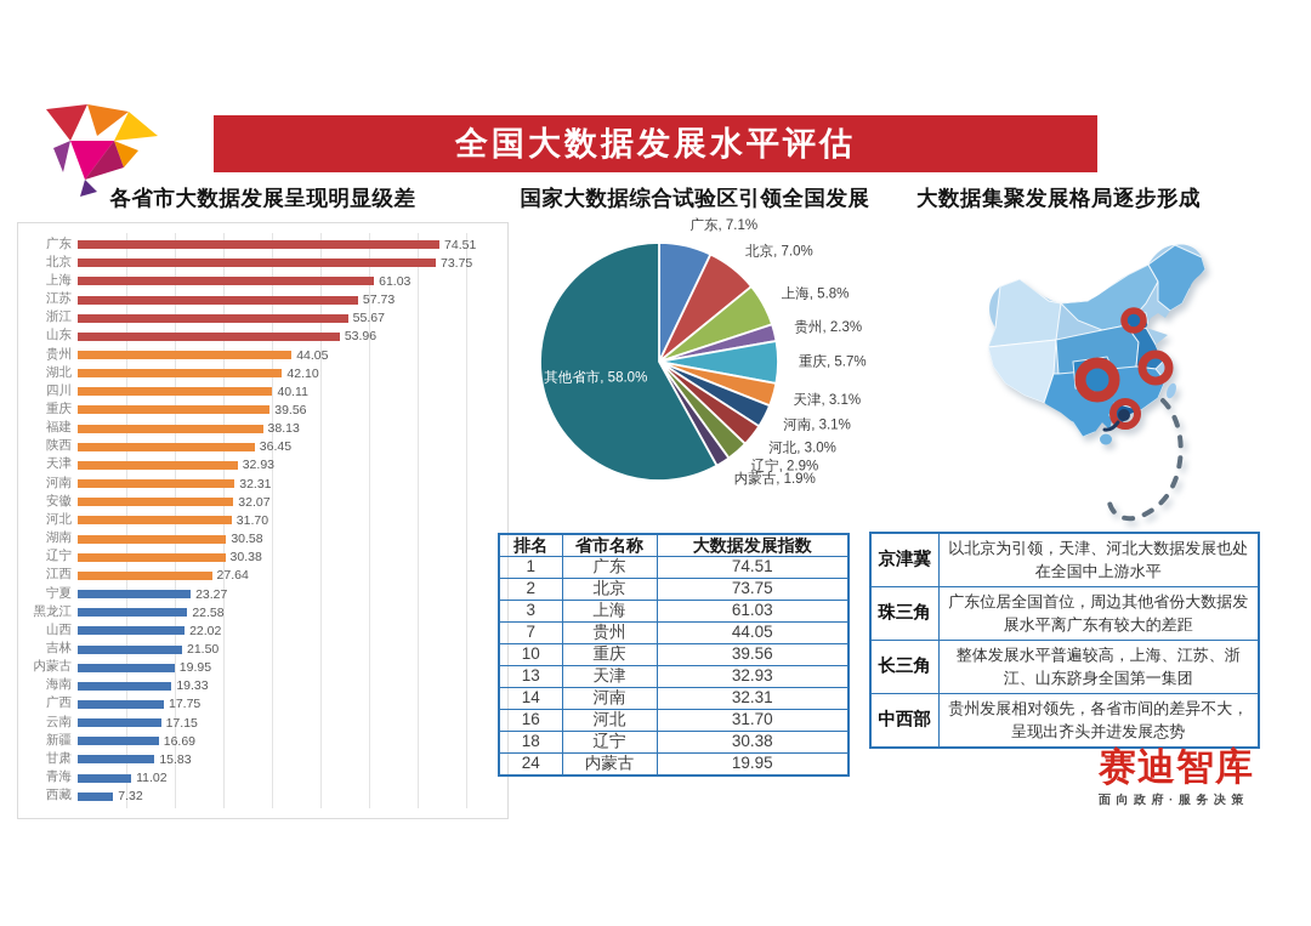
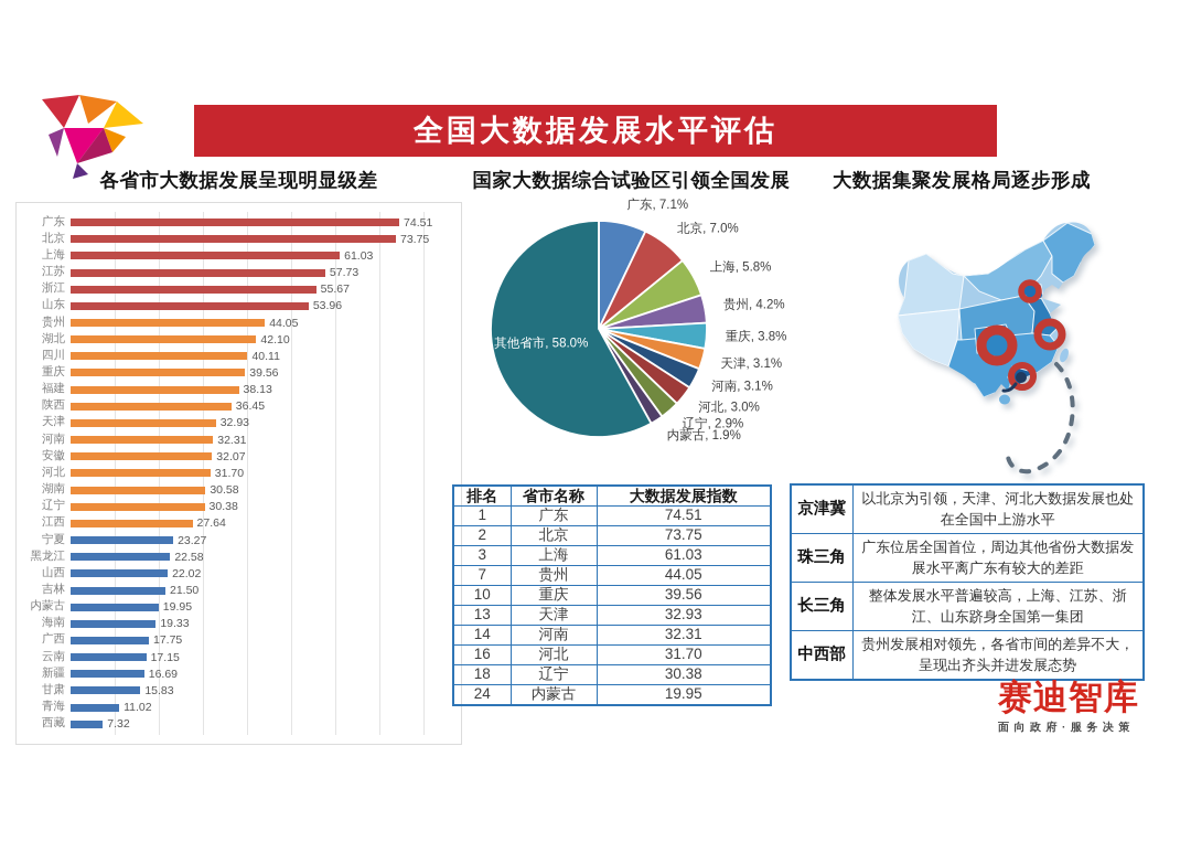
国家大数据综合试验区引领全国发展/贵州: 2.3% -> 4.2%
国家大数据综合试验区引领全国发展/重庆: 5.7% -> 3.8%
